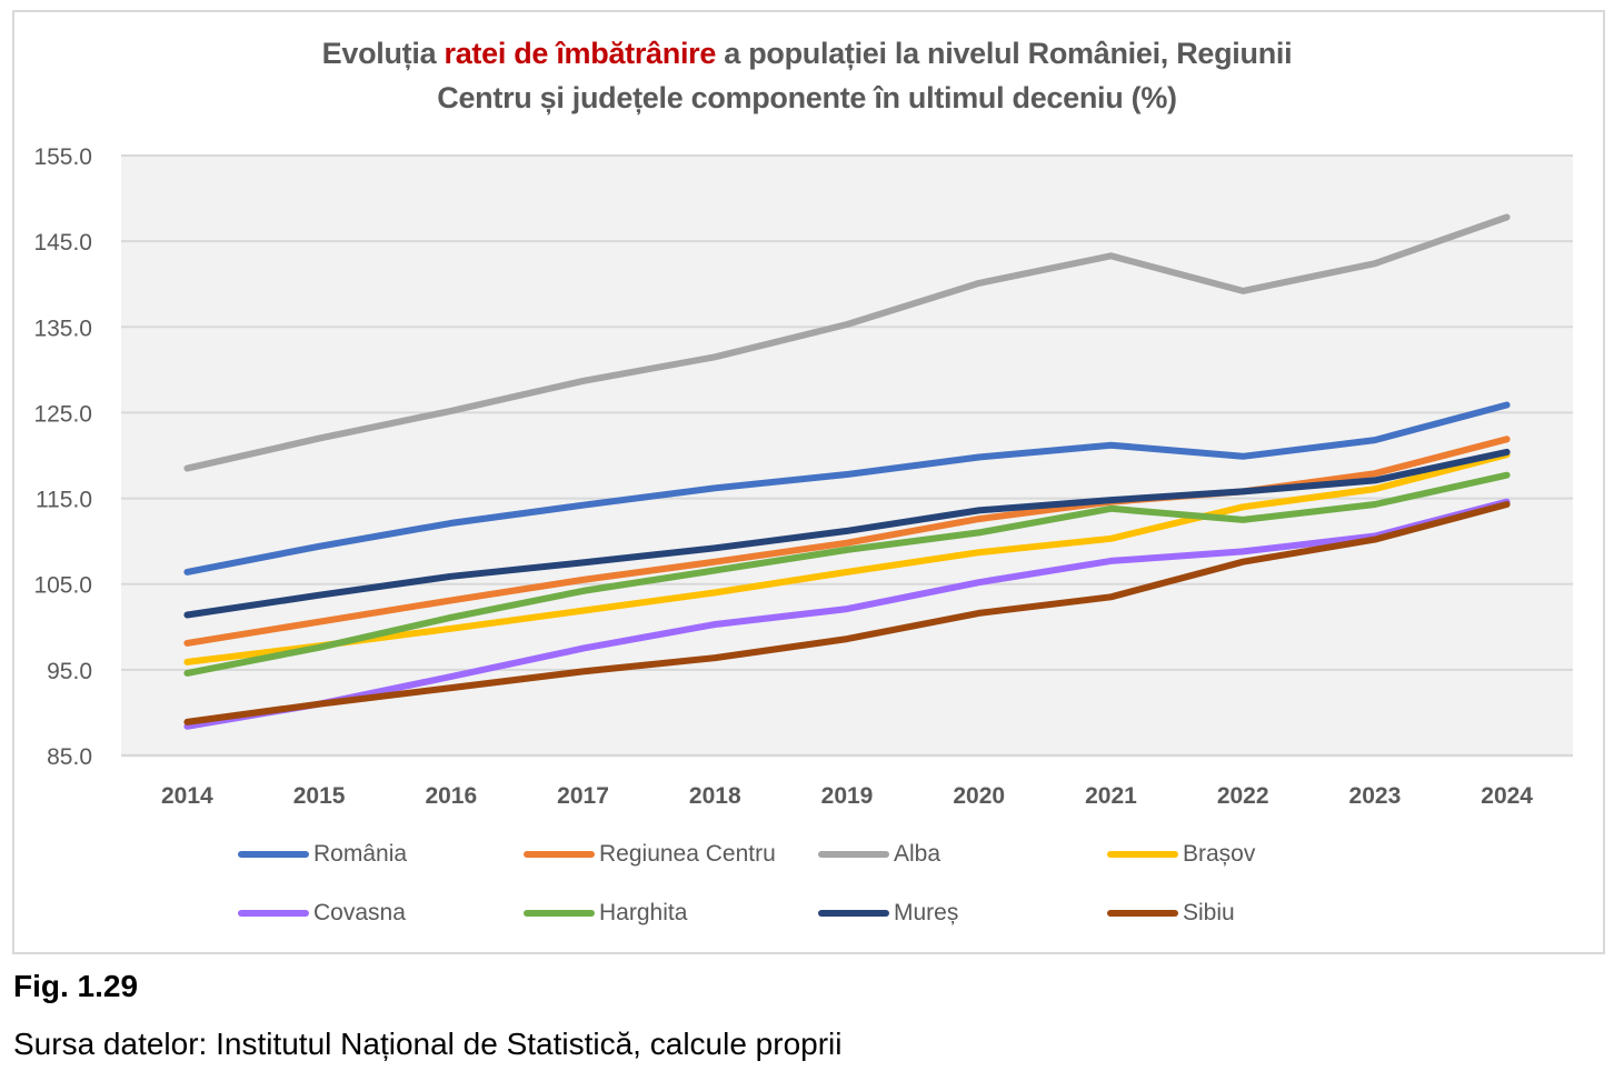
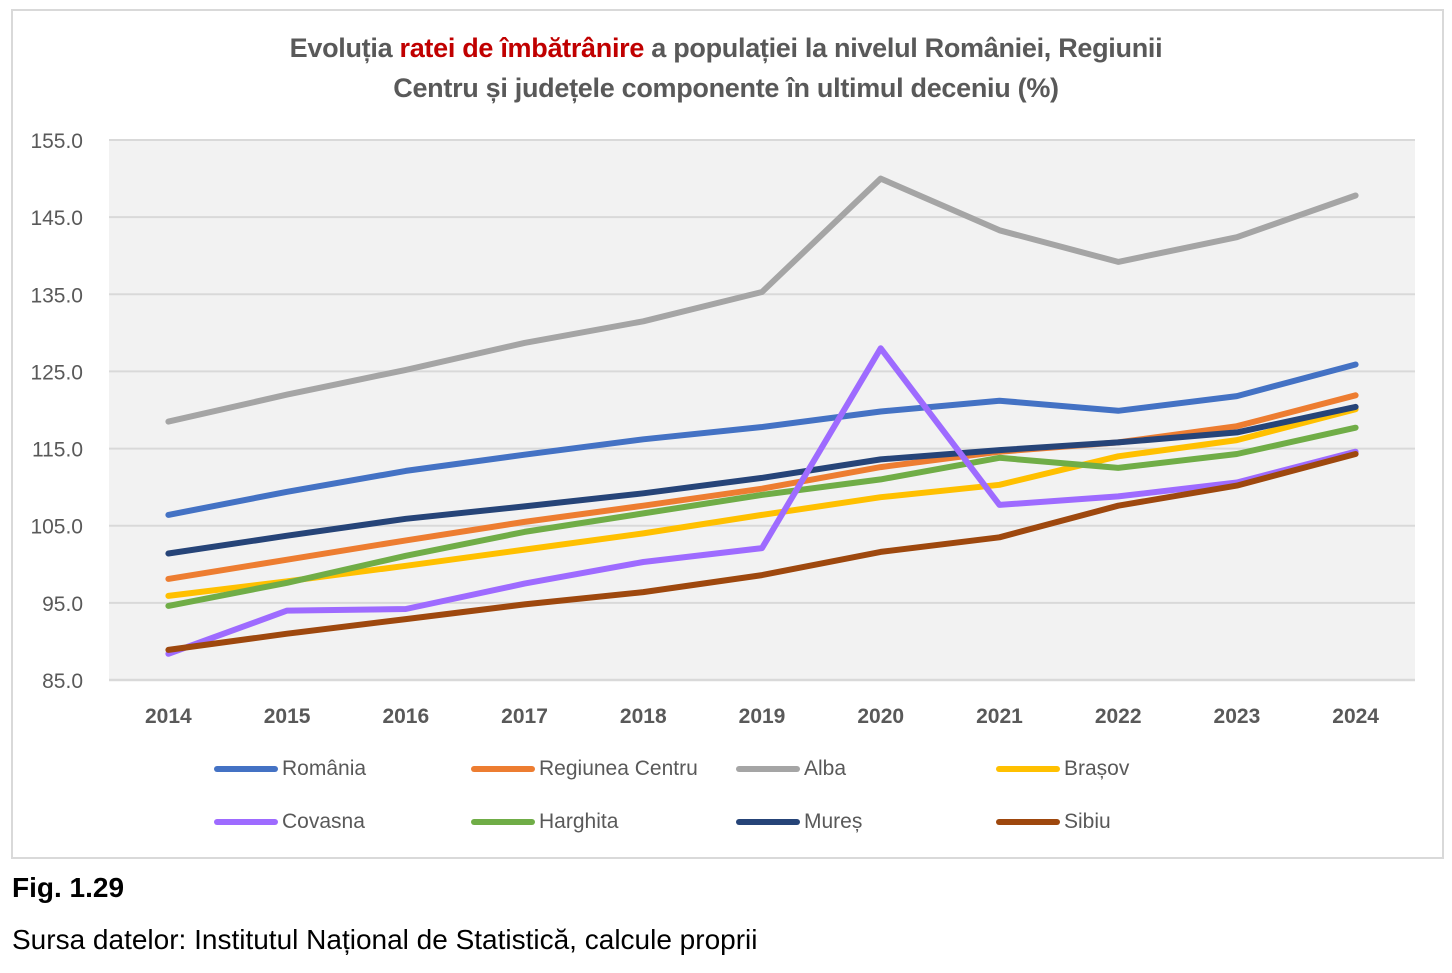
Covasna/2015: 91 -> 94
Alba/2020: 140 -> 150
Covasna/2020: 105 -> 128
